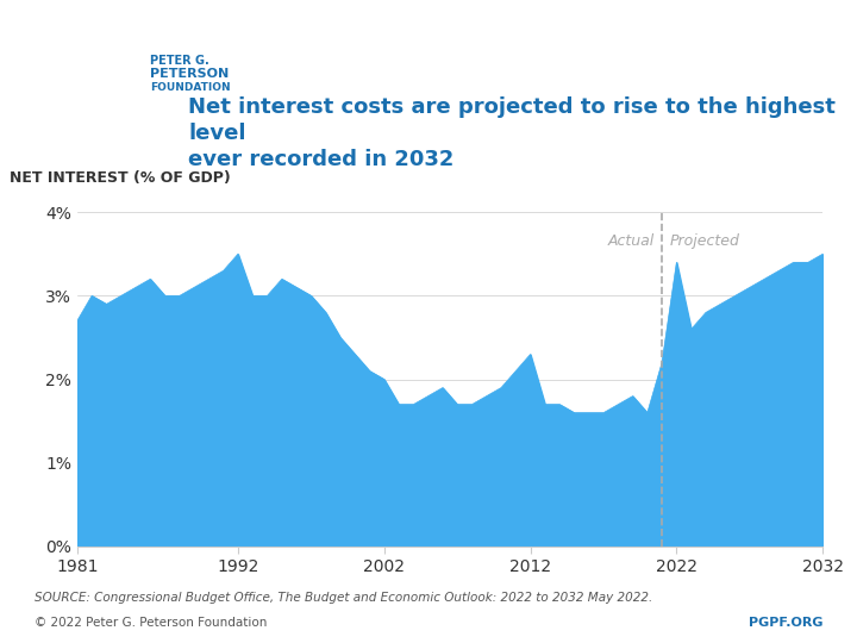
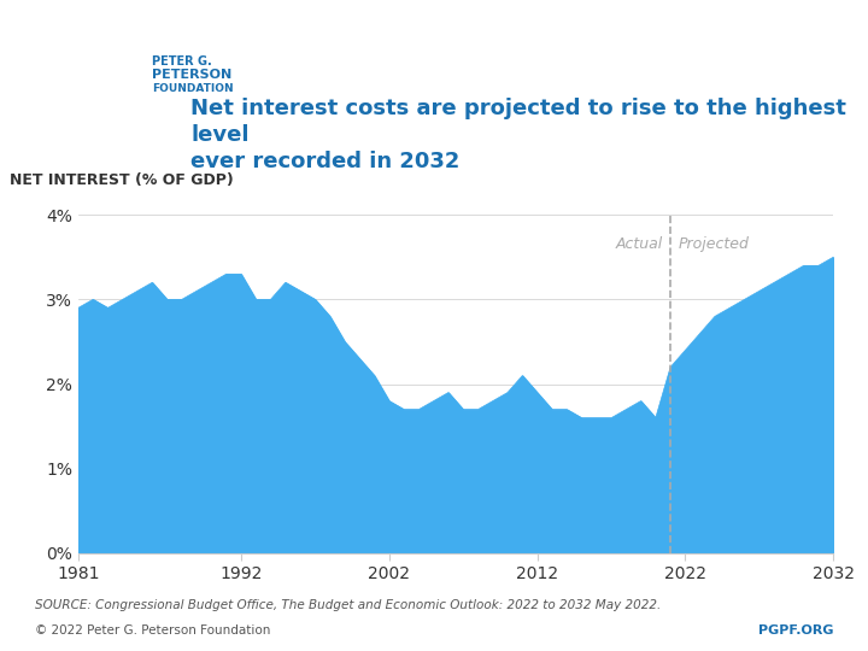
1981: 2.7% -> 2.9%
1992: 3.5% -> 3.3%
2002: 2.0% -> 1.8%
2012: 2.3% -> 1.9%
2022: 3.4% -> 2.4%
